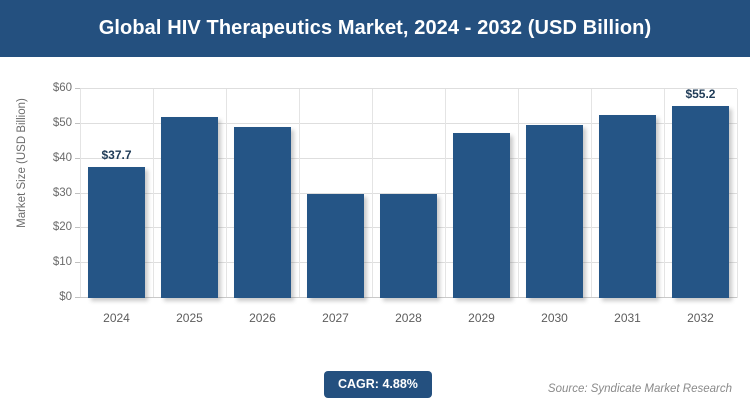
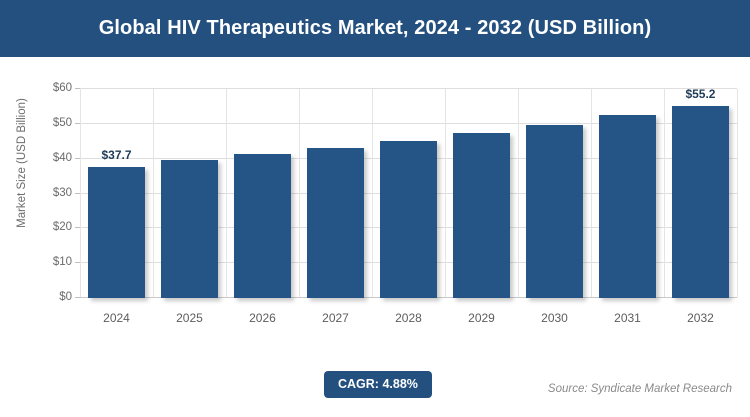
2025: $52 -> $40
2026: $49 -> $41
2027: $30 -> $43
2028: $30 -> $45
